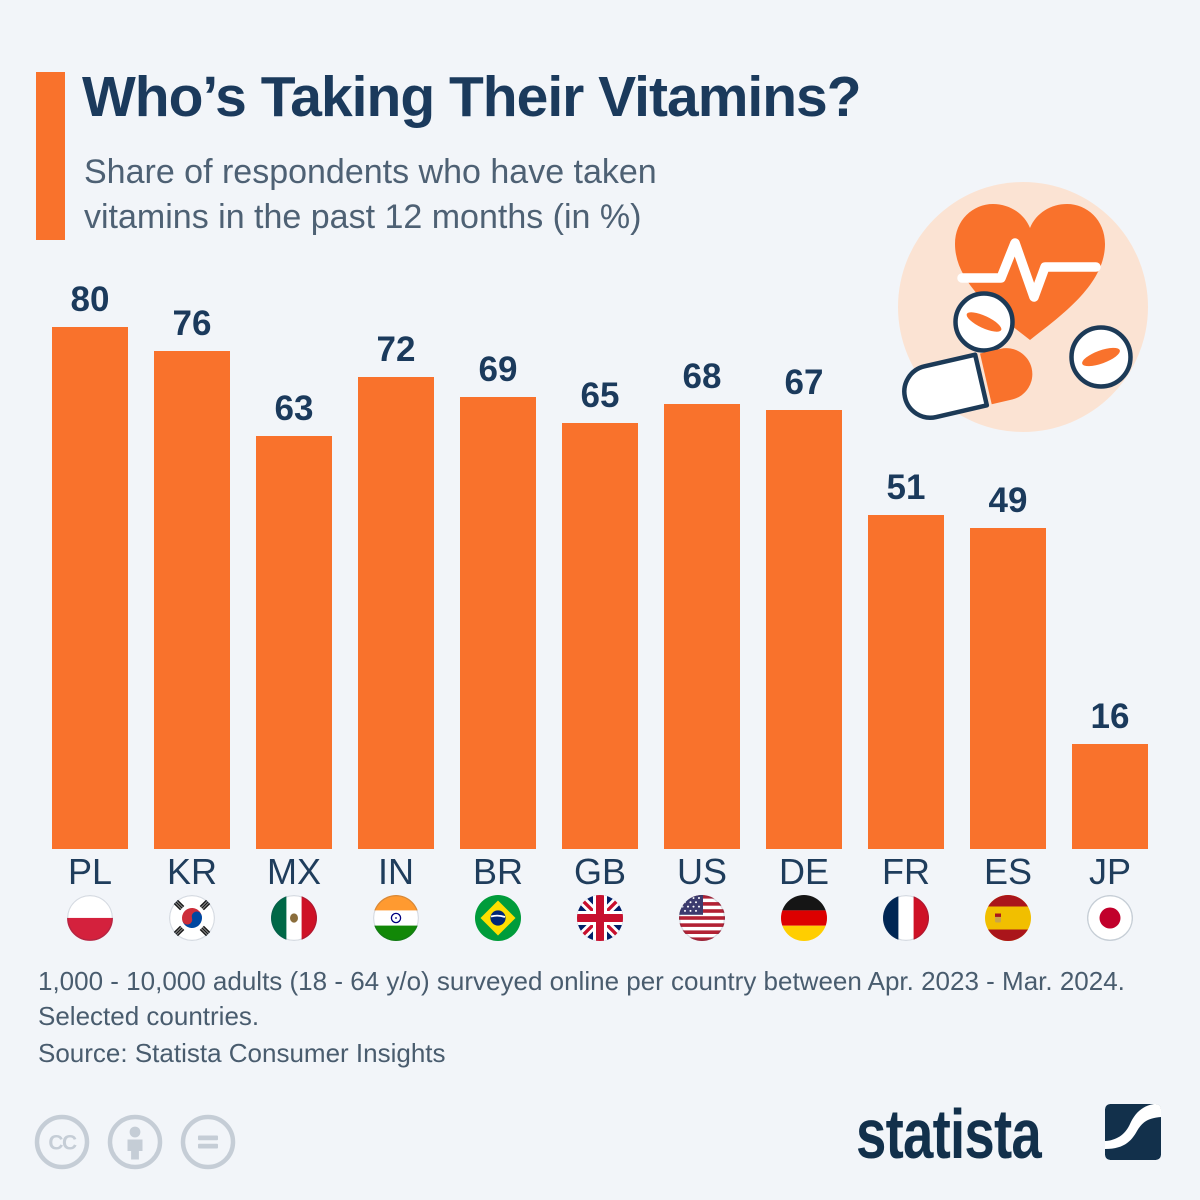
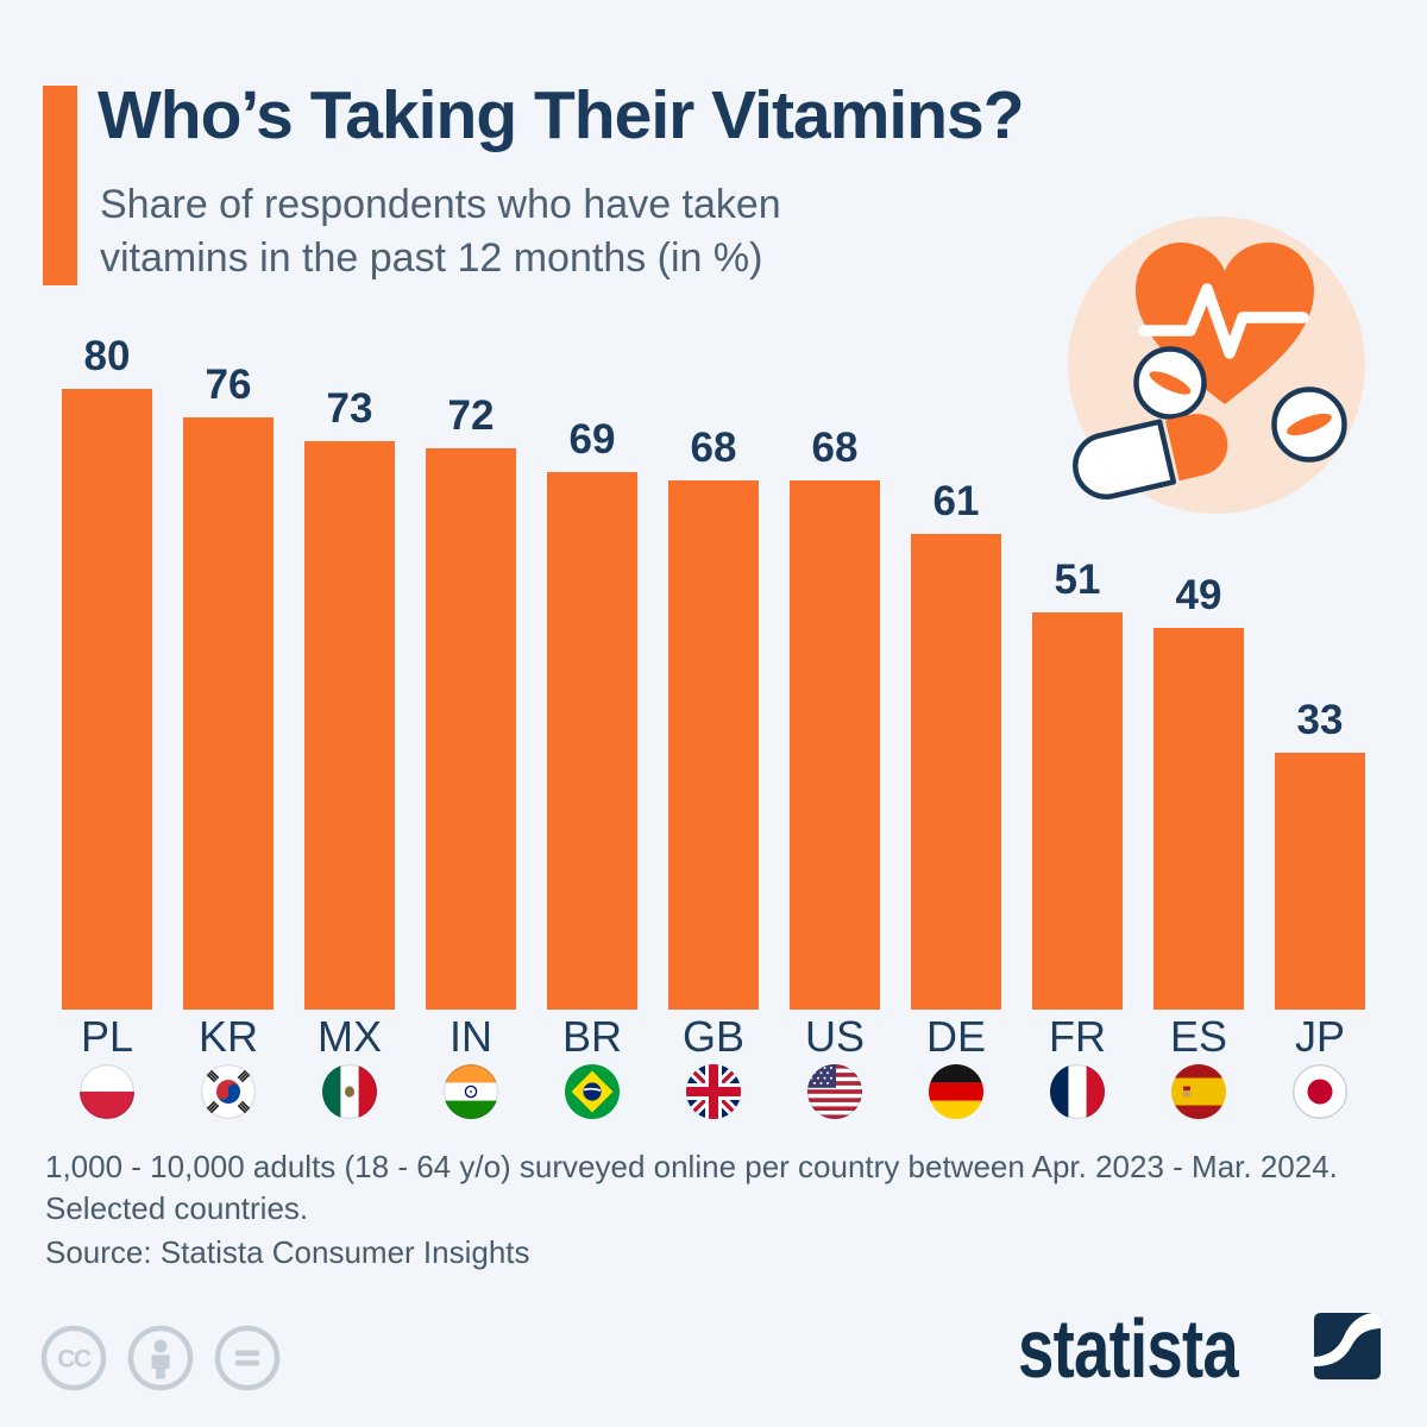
MX: 63 -> 73
GB: 65 -> 68
DE: 67 -> 61
JP: 16 -> 33
